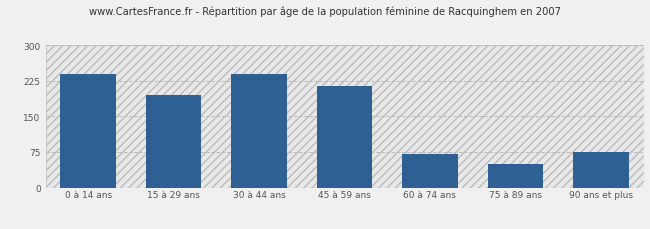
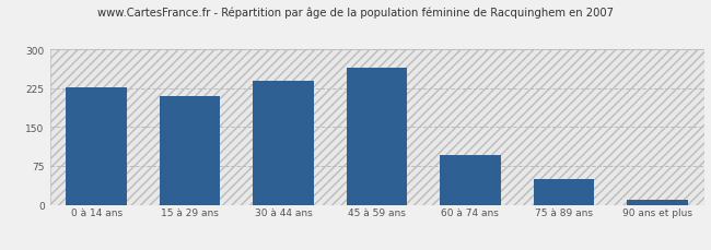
0 à 14 ans: 240 -> 226
15 à 29 ans: 195 -> 210
45 à 59 ans: 215 -> 265
60 à 74 ans: 70 -> 95
90 ans et plus: 75 -> 10
